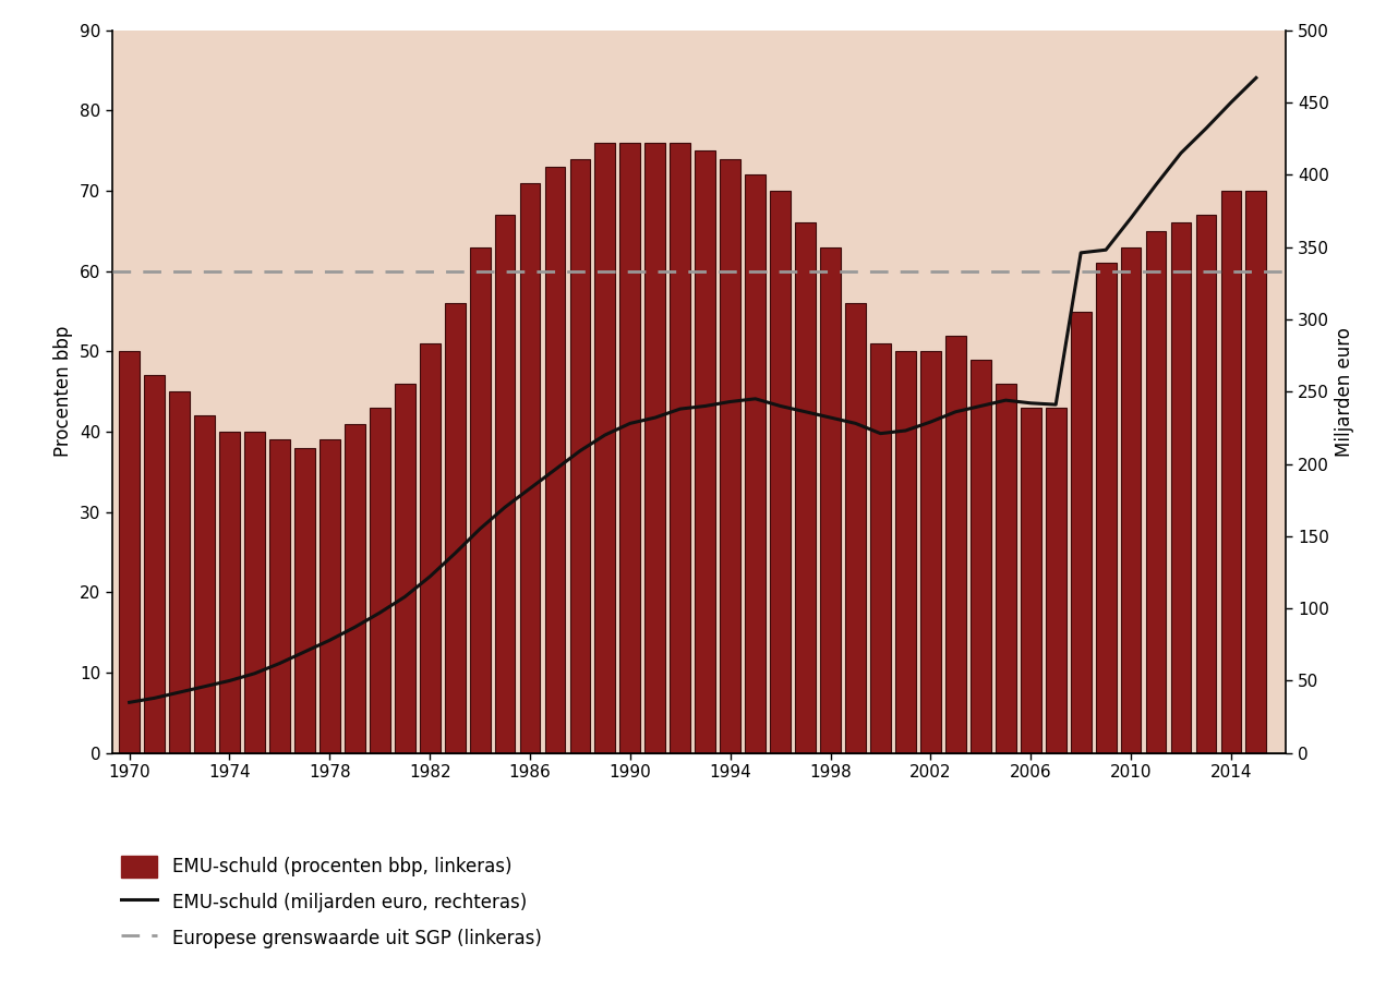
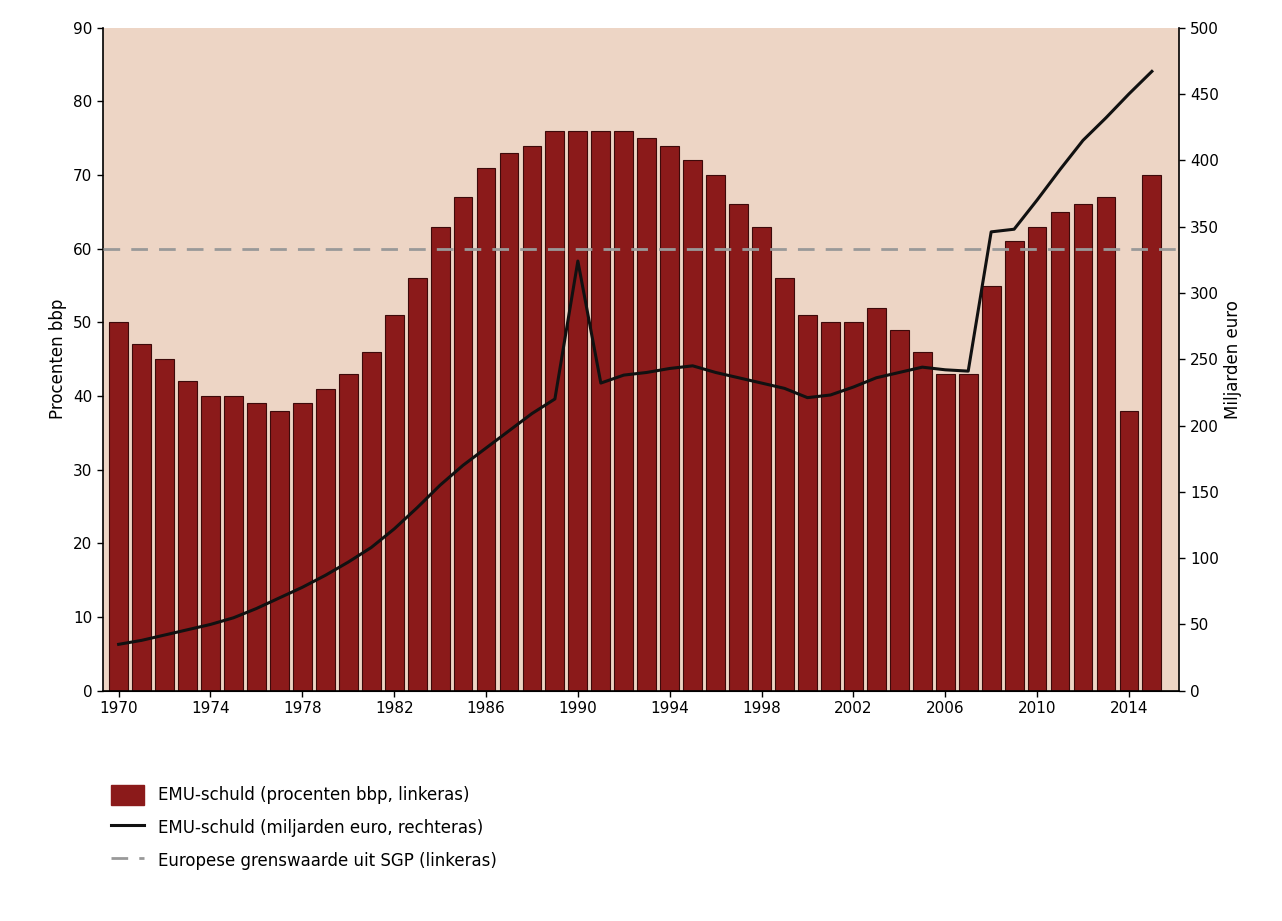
EMU-schuld (miljarden euro, rechteras)/1990: 228 -> 324
EMU-schuld (procenten bbp, linkeras)/2014: 70 -> 38
